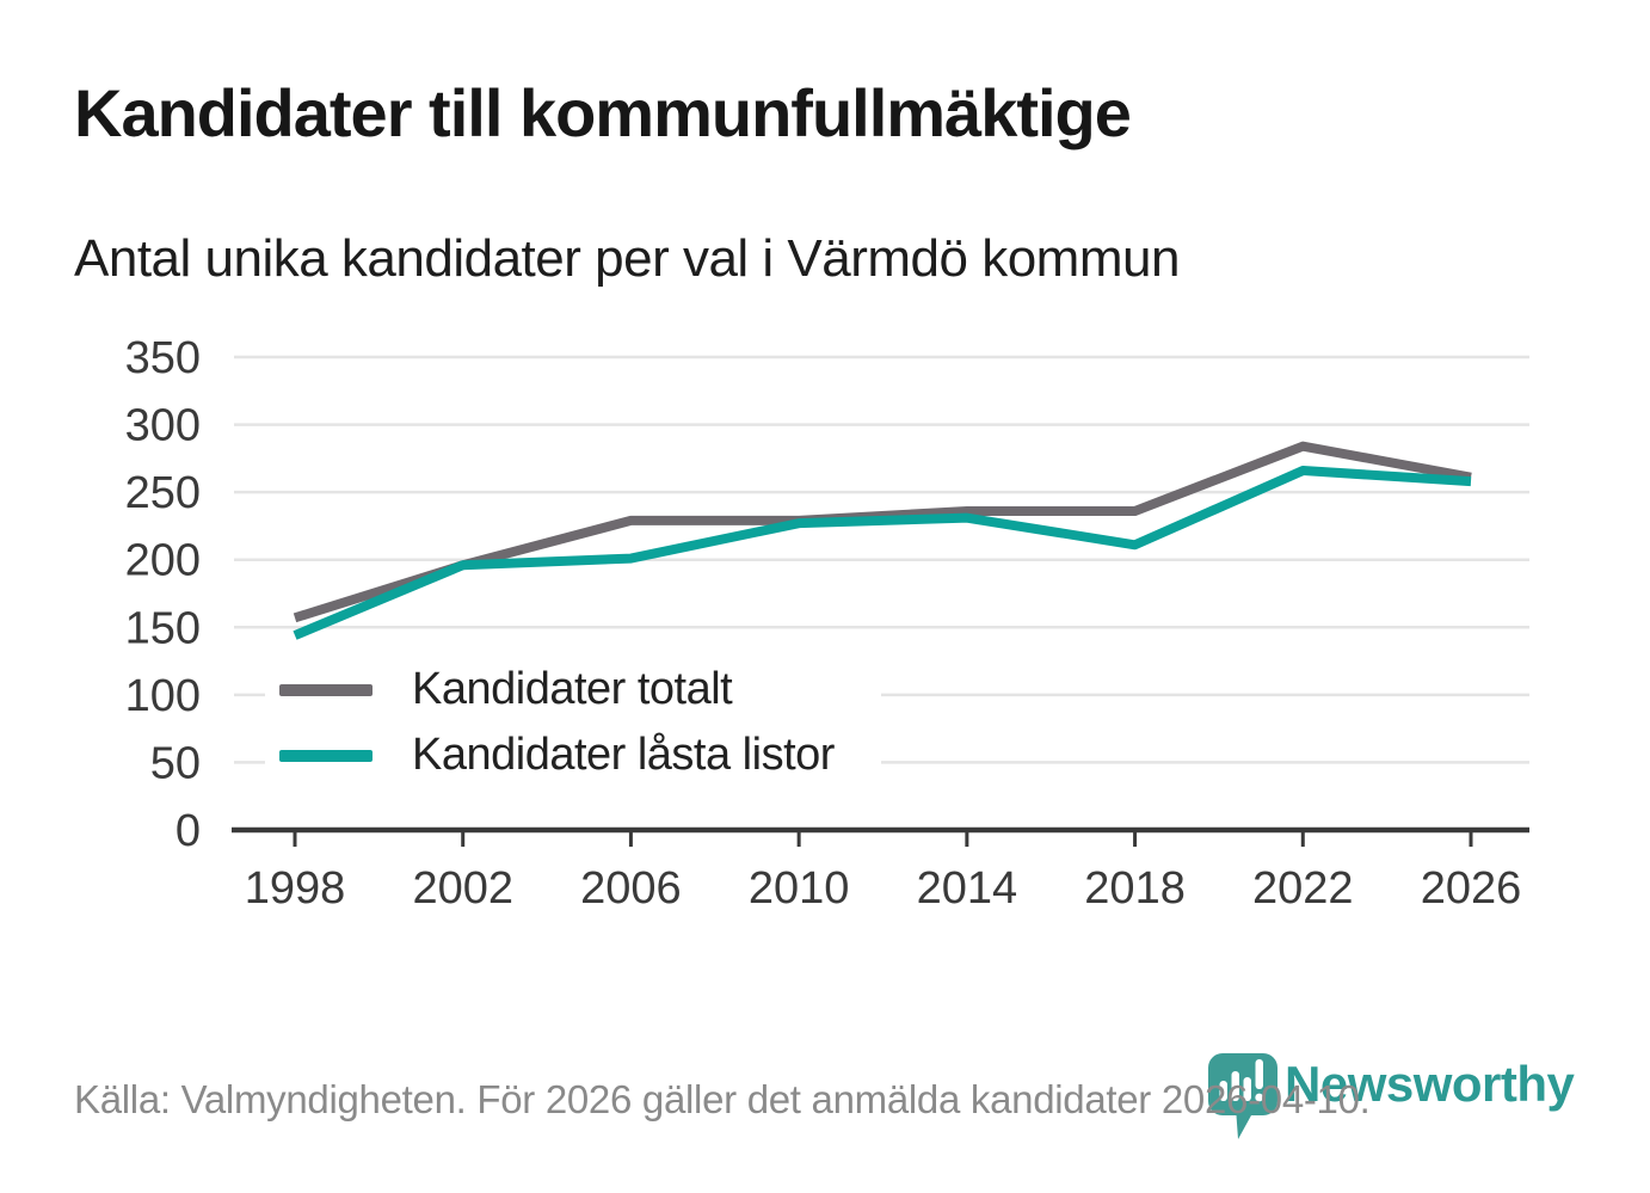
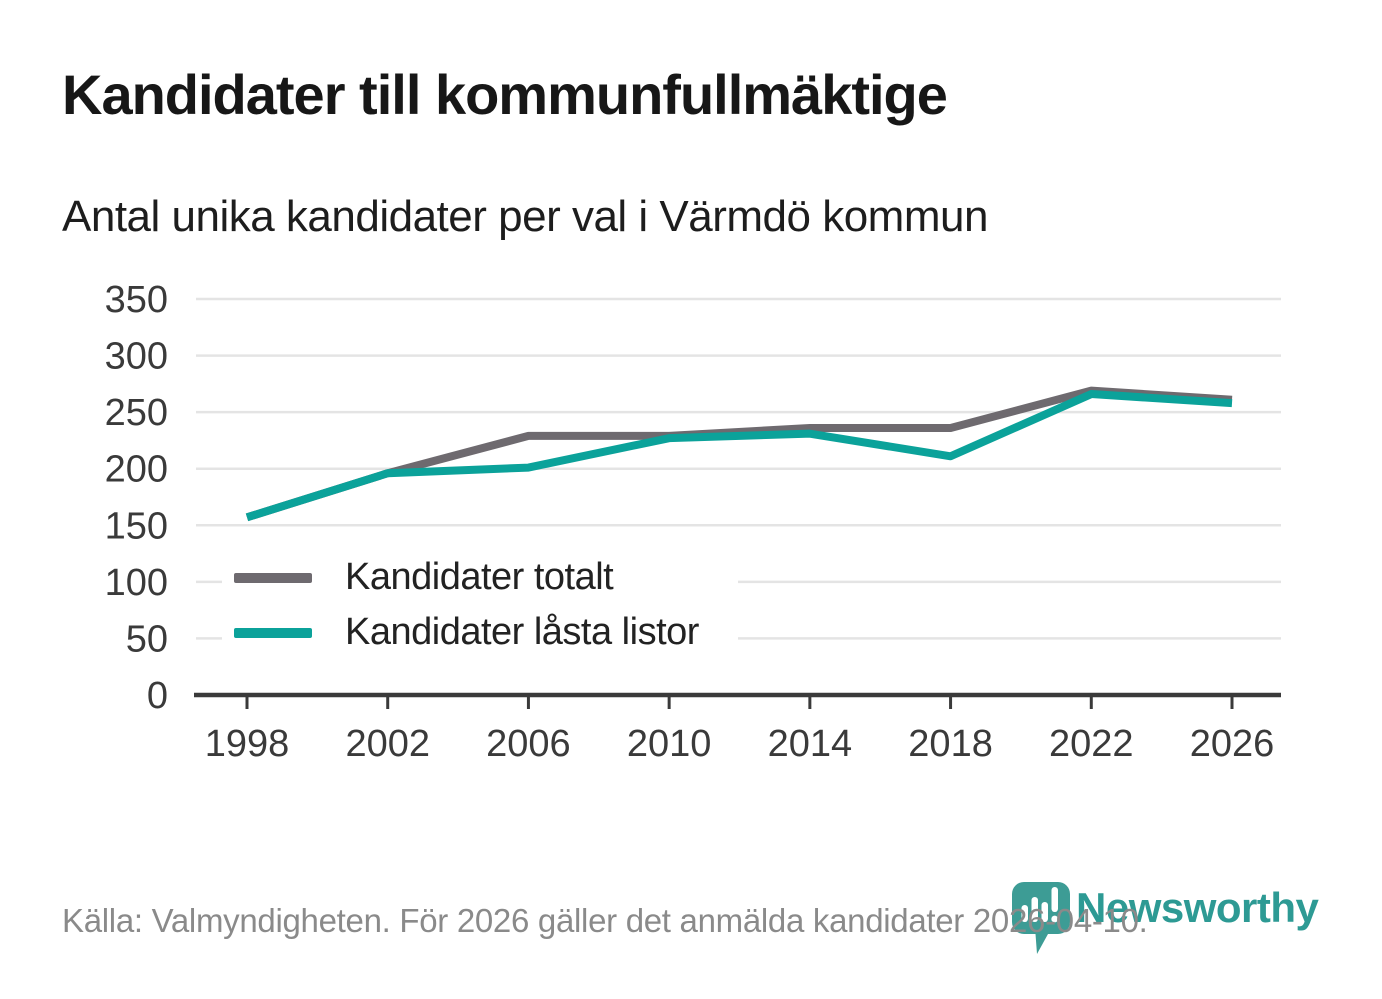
Kandidater låsta listor/1998: 144 -> 157
Kandidater totalt/2022: 284 -> 269
